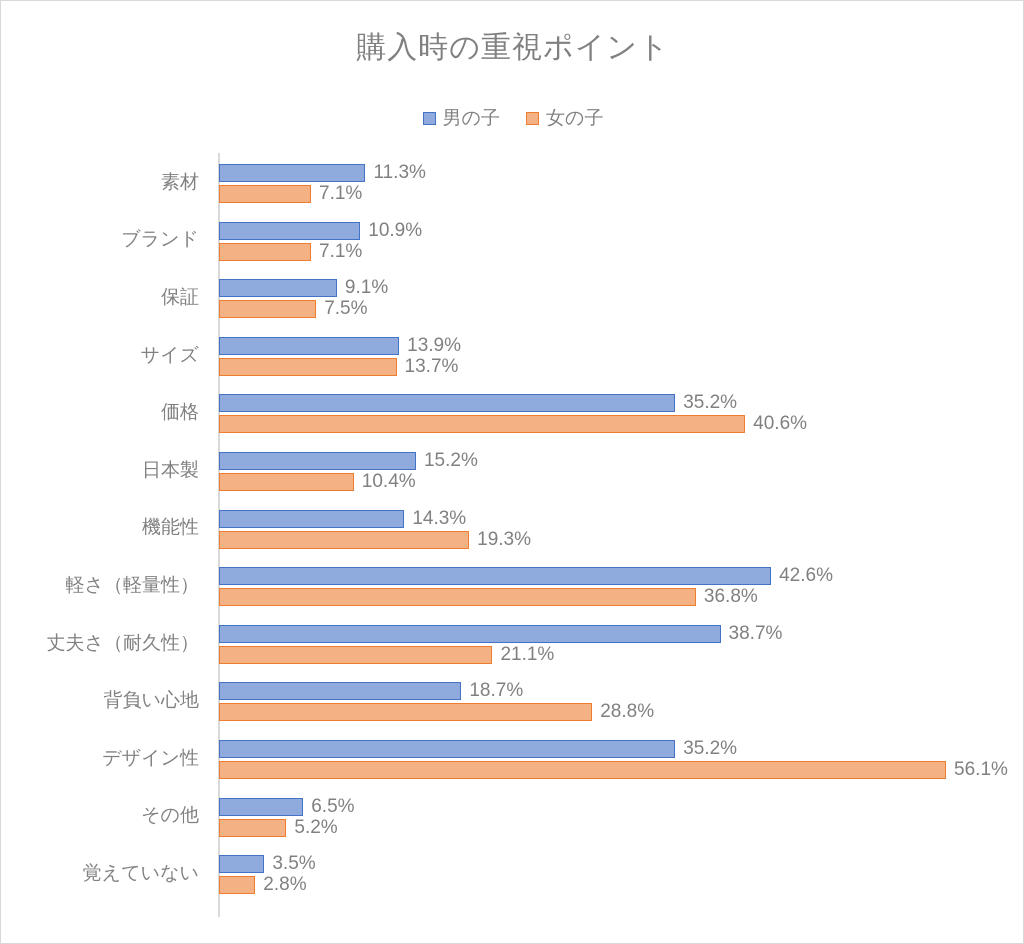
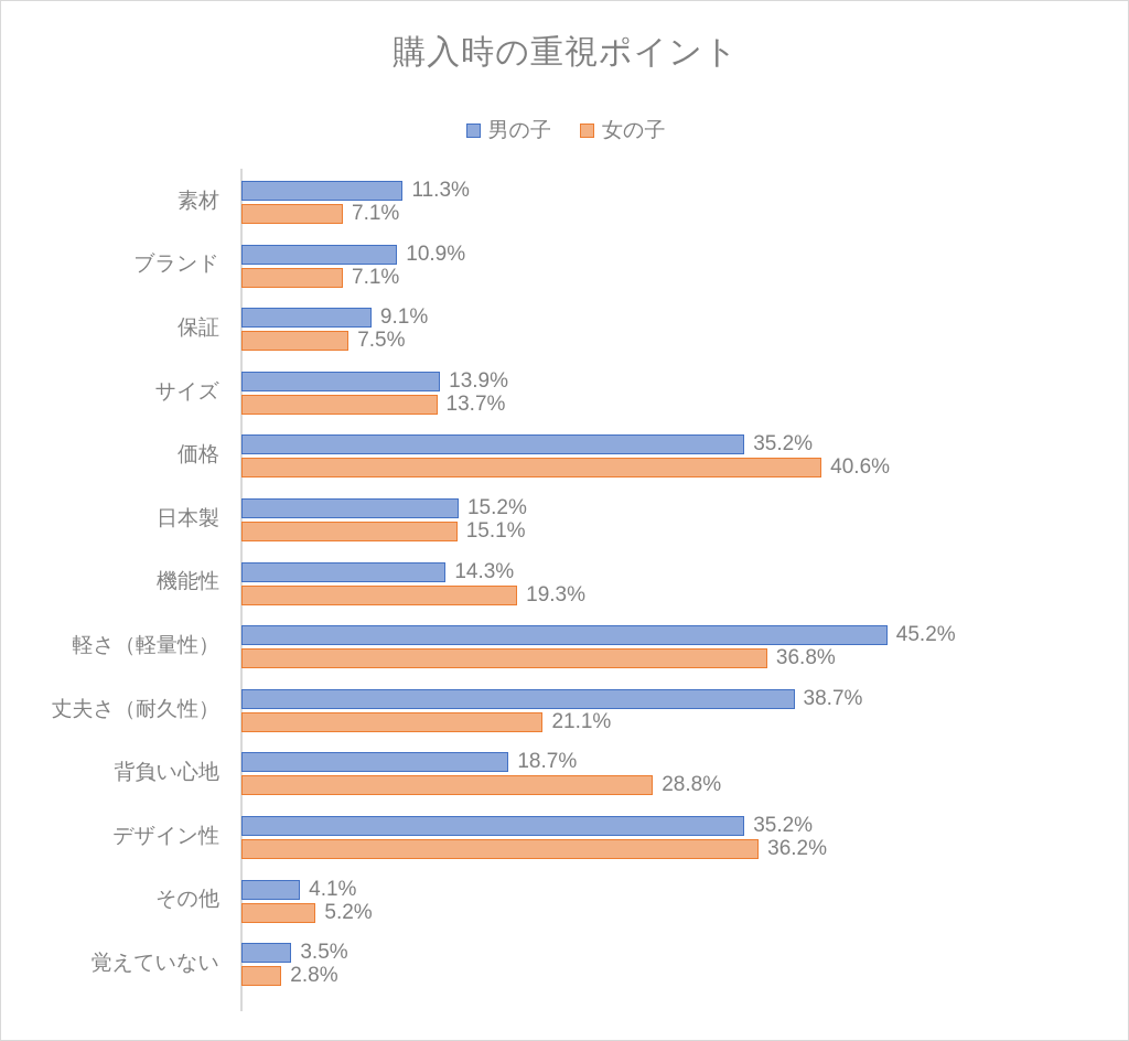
女の子/日本製: 10.4% -> 15.1%
男の子/軽さ（軽量性）: 42.6% -> 45.2%
女の子/デザイン性: 56.1% -> 36.2%
男の子/その他: 6.5% -> 4.1%
